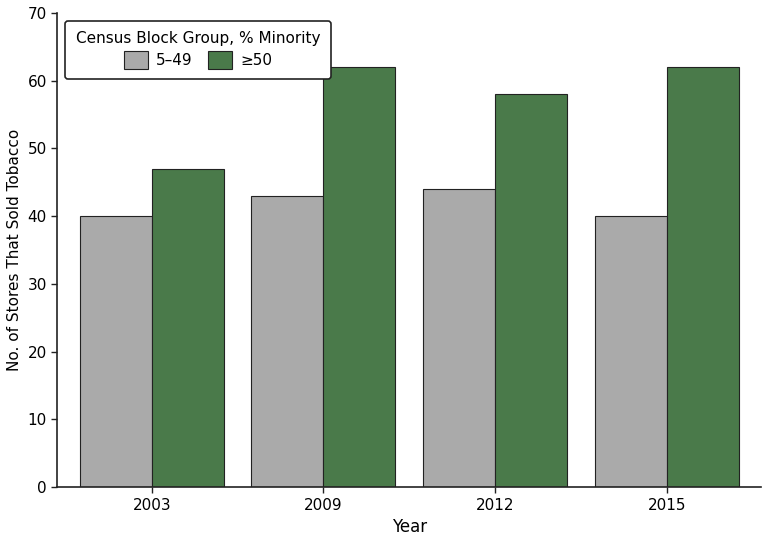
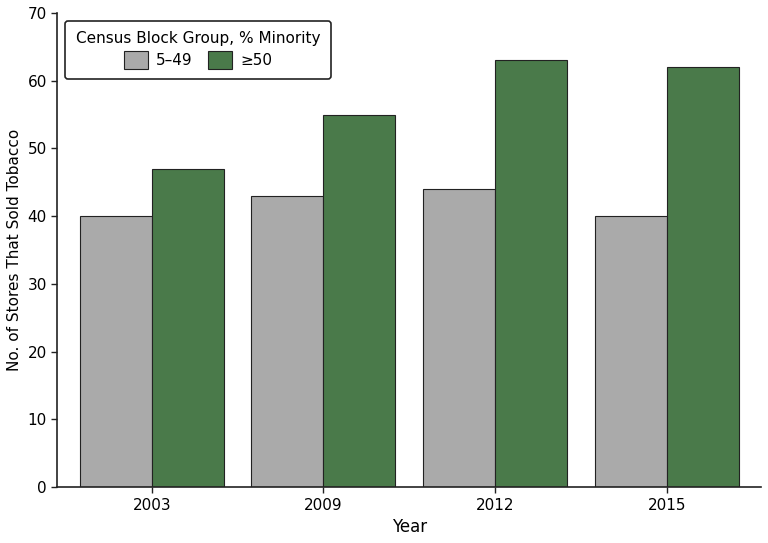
≥50/2009: 62 -> 55
≥50/2012: 58 -> 63
